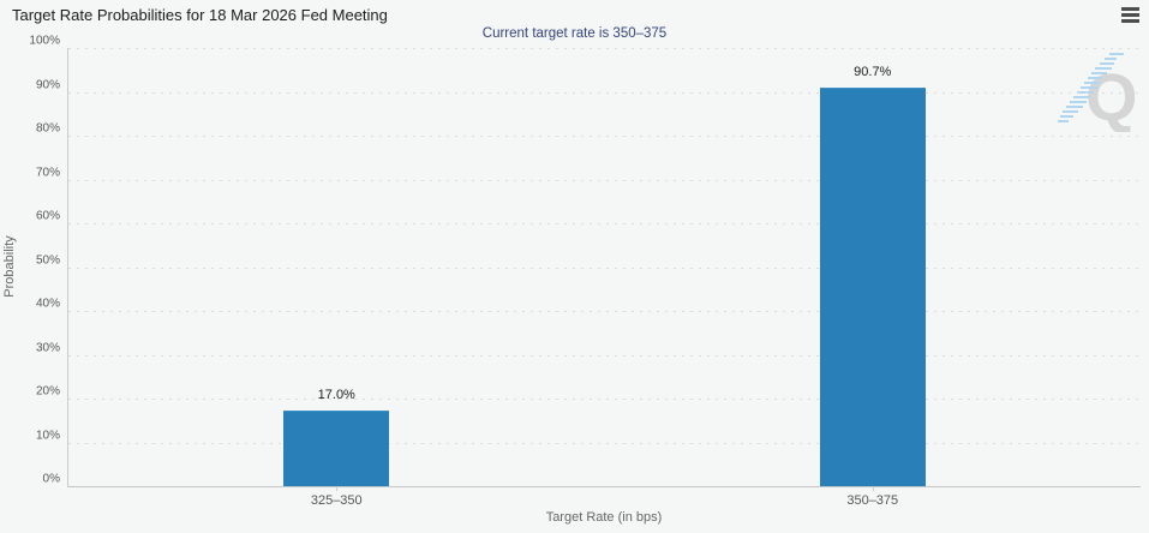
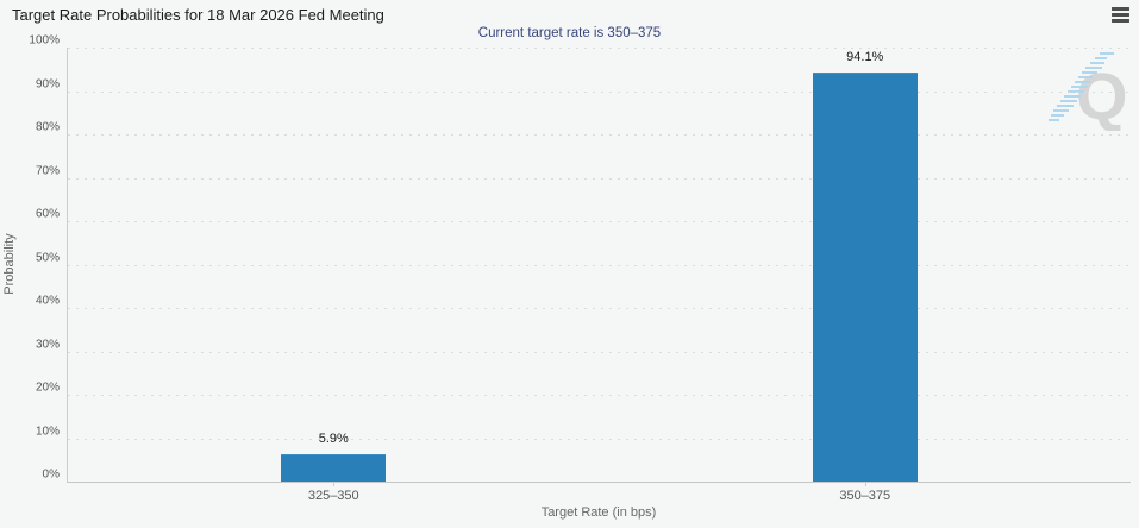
325–350: 17.0% -> 5.9%
350–375: 90.7% -> 94.1%
